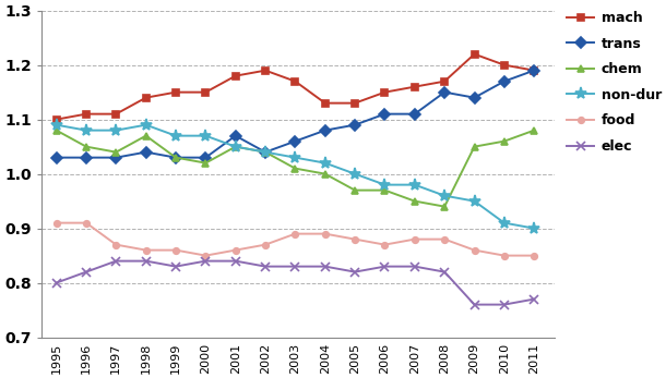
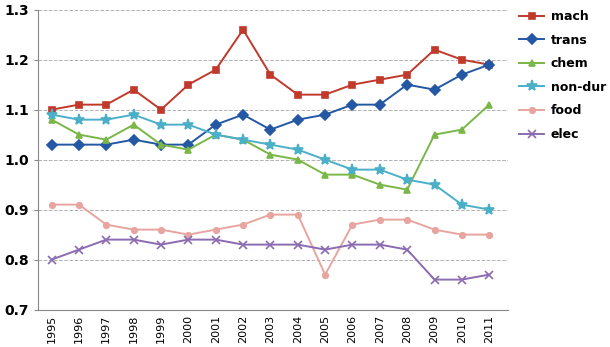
mach/1999: 1.15 -> 1.10
mach/2002: 1.19 -> 1.26
trans/2002: 1.04 -> 1.09
food/2005: 0.88 -> 0.77
chem/2011: 1.08 -> 1.11
